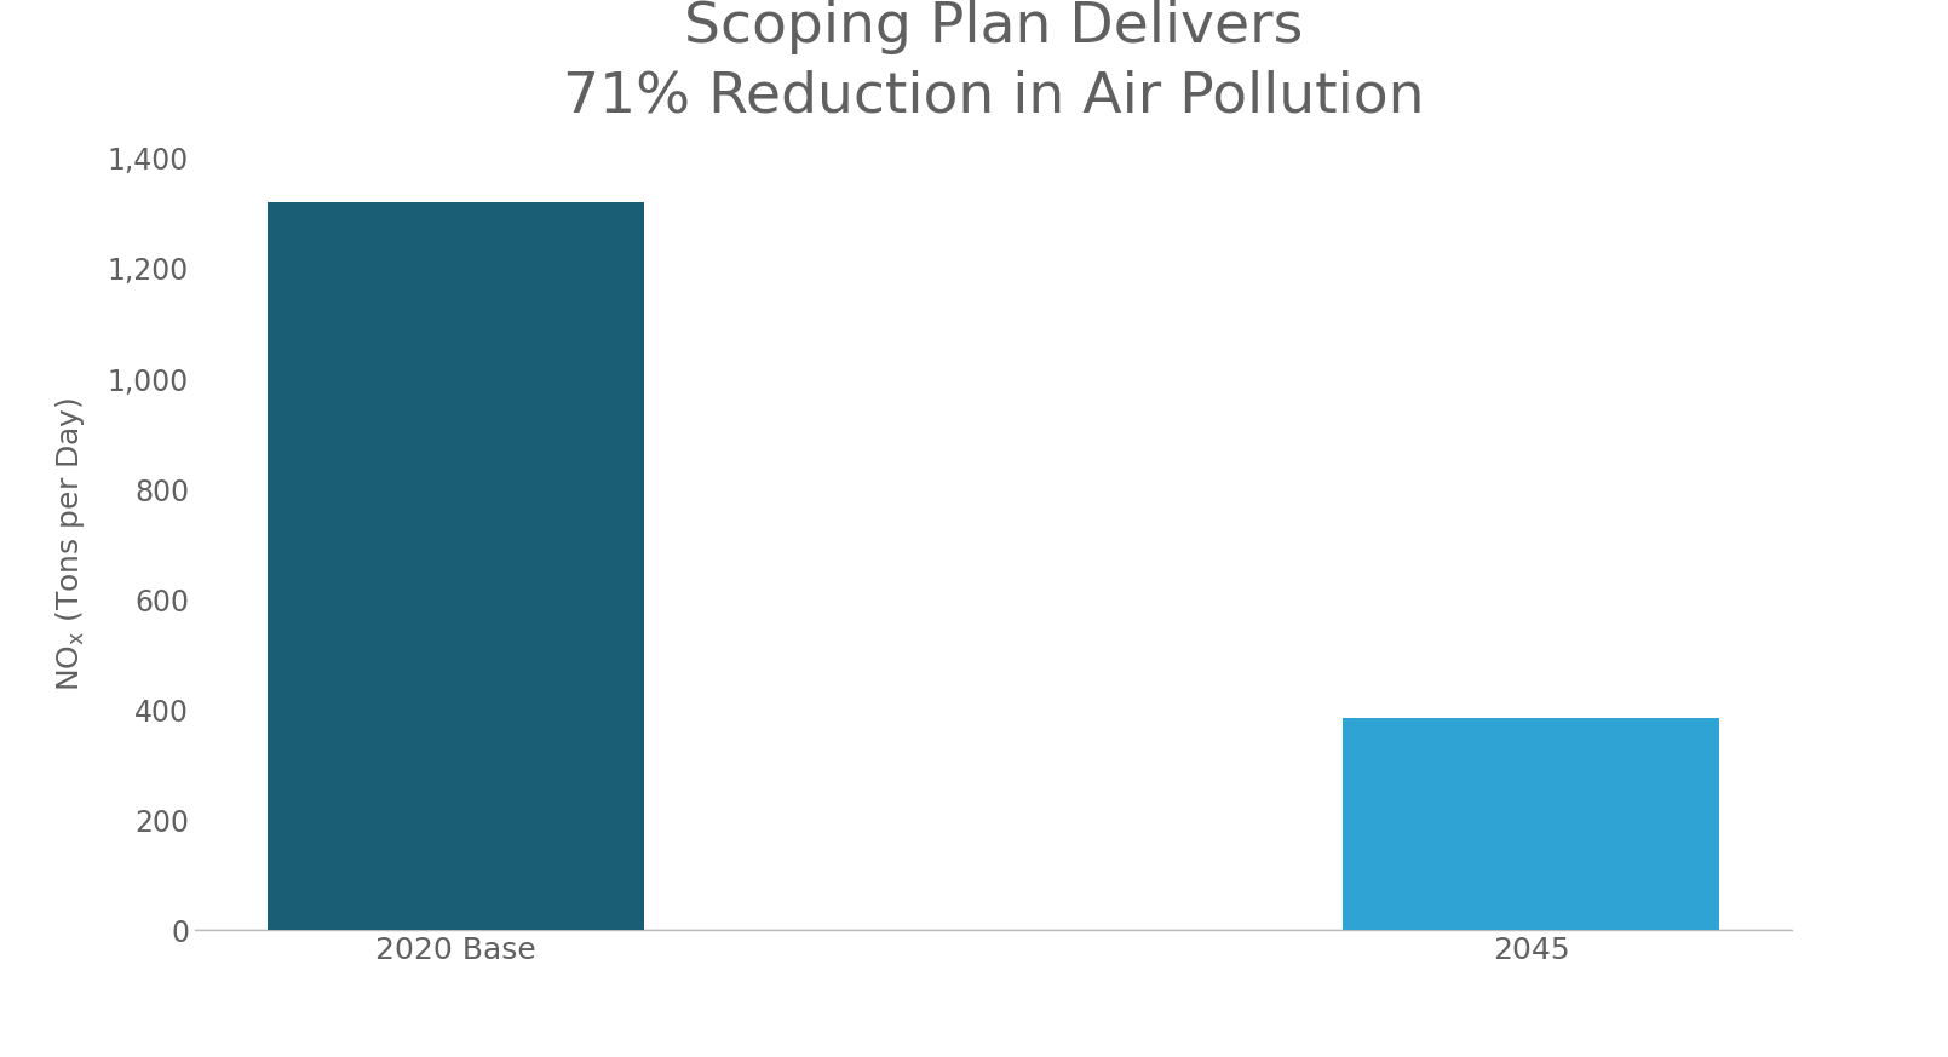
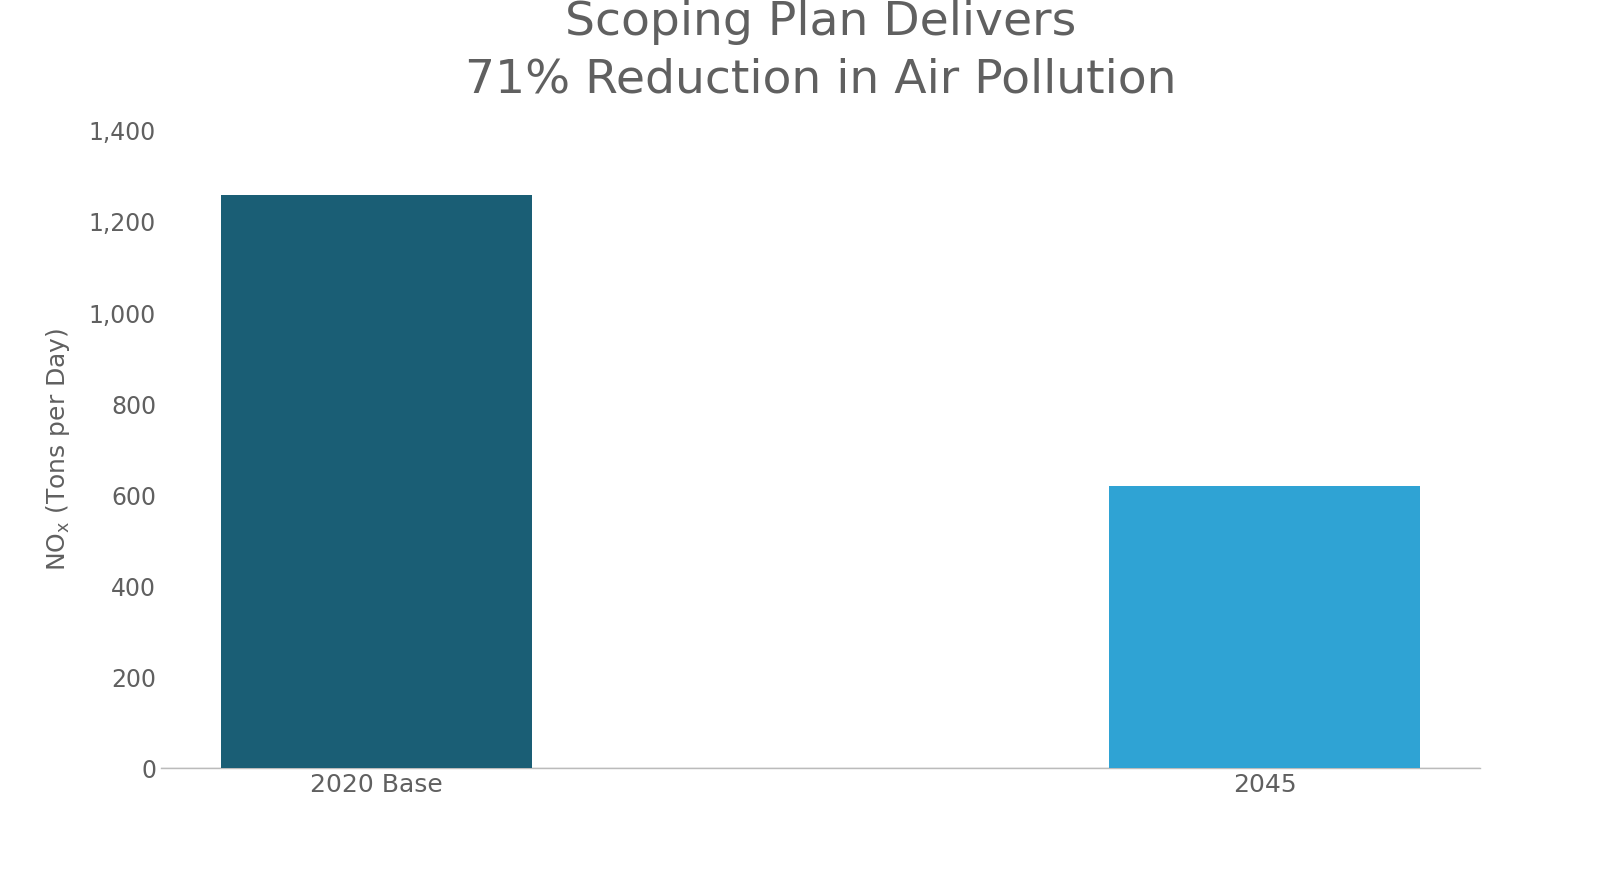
2020 Base: 1,320 -> 1,260
2045: 385 -> 620
